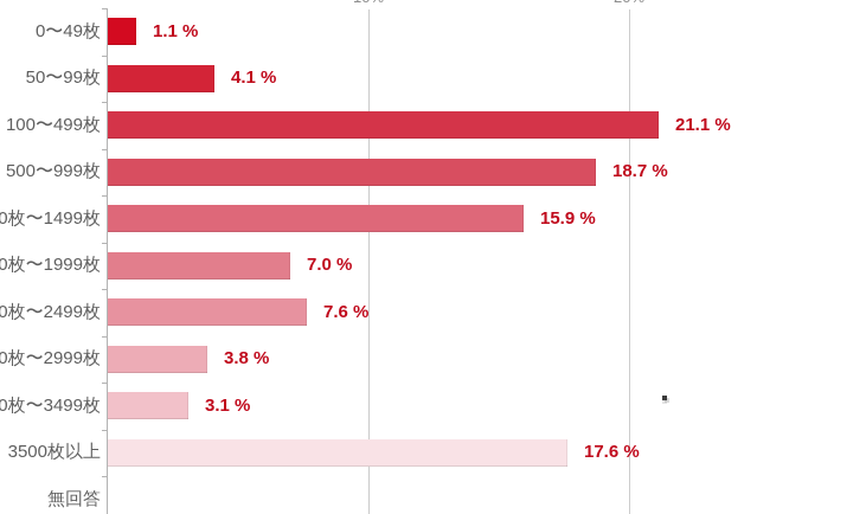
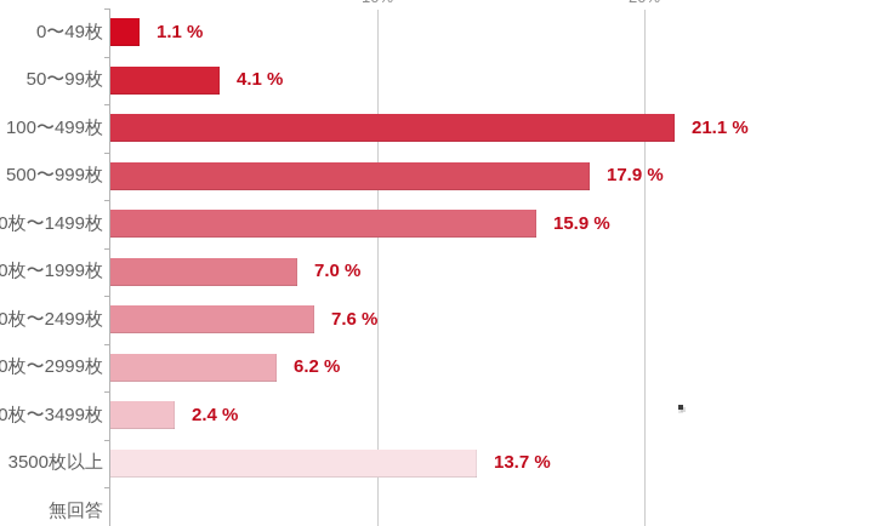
500〜999枚: 18.7 -> 17.9
0枚〜2999枚: 3.8 -> 6.2
0枚〜3499枚: 3.1 -> 2.4
3500枚以上: 17.6 -> 13.7
